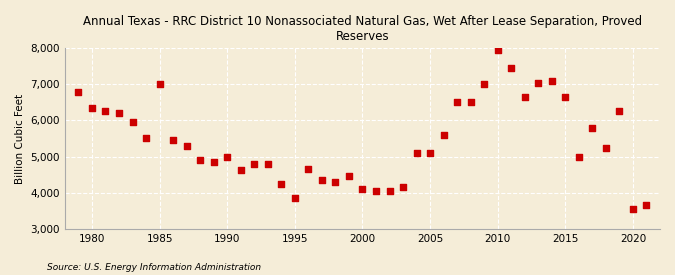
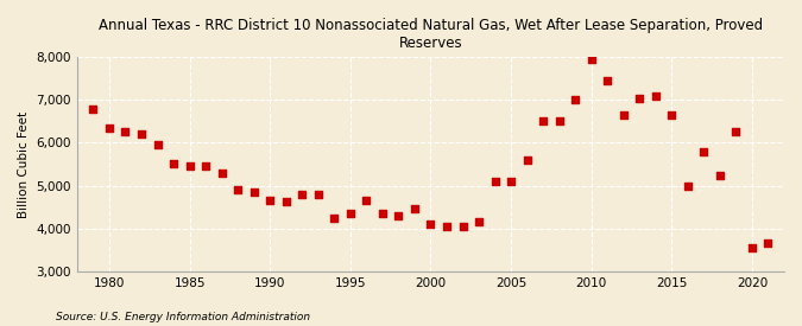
1985: 7,000 -> 5,450
1990: 5,000 -> 4,650
1995: 3,850 -> 4,350
